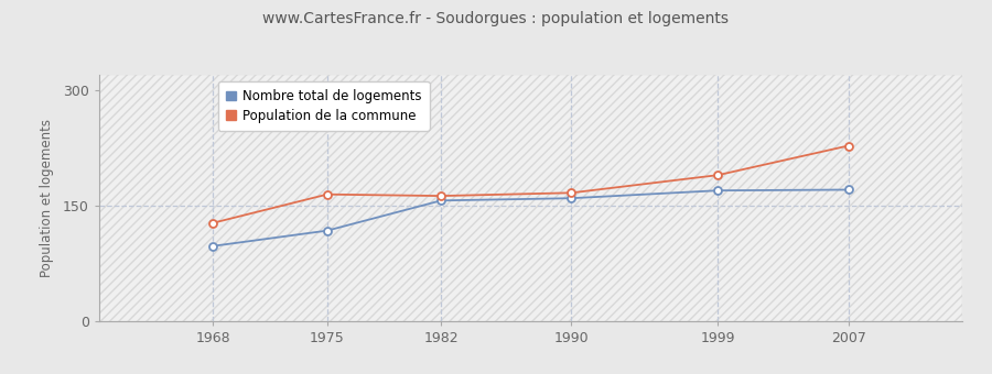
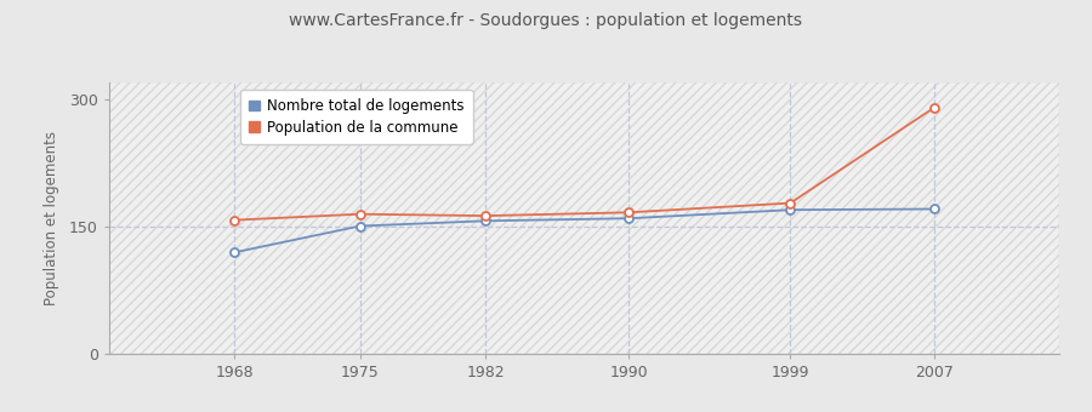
Nombre total de logements/1968: 98 -> 120
Population de la commune/1968: 128 -> 158
Nombre total de logements/1975: 118 -> 151
Population de la commune/1999: 190 -> 178
Population de la commune/2007: 228 -> 290
